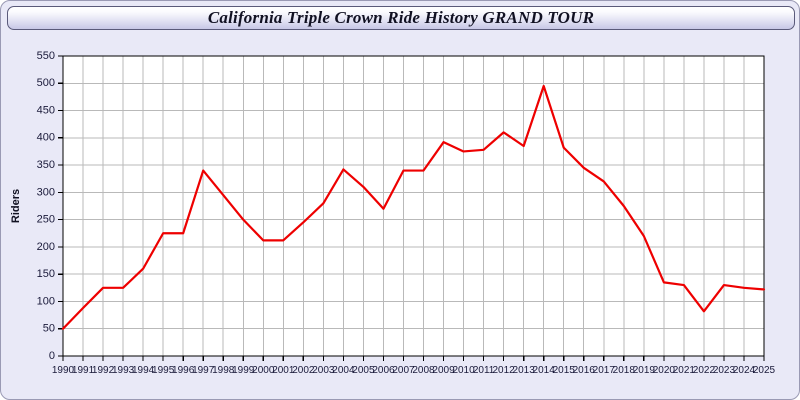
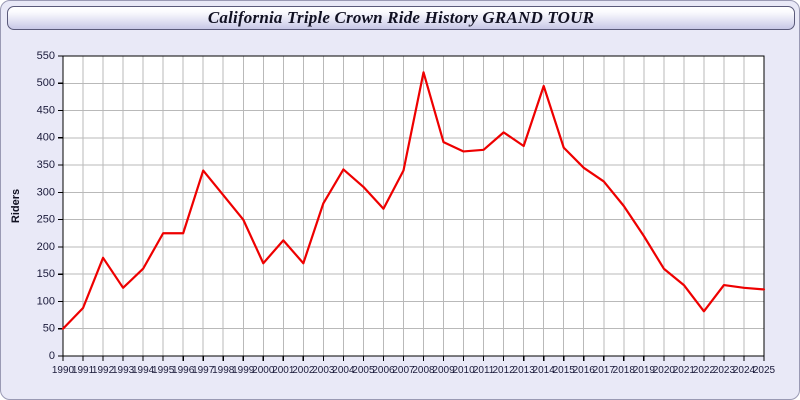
1992: 120 -> 180
2000: 210 -> 170
2002: 240 -> 170
2008: 340 -> 520
2020: 140 -> 160
